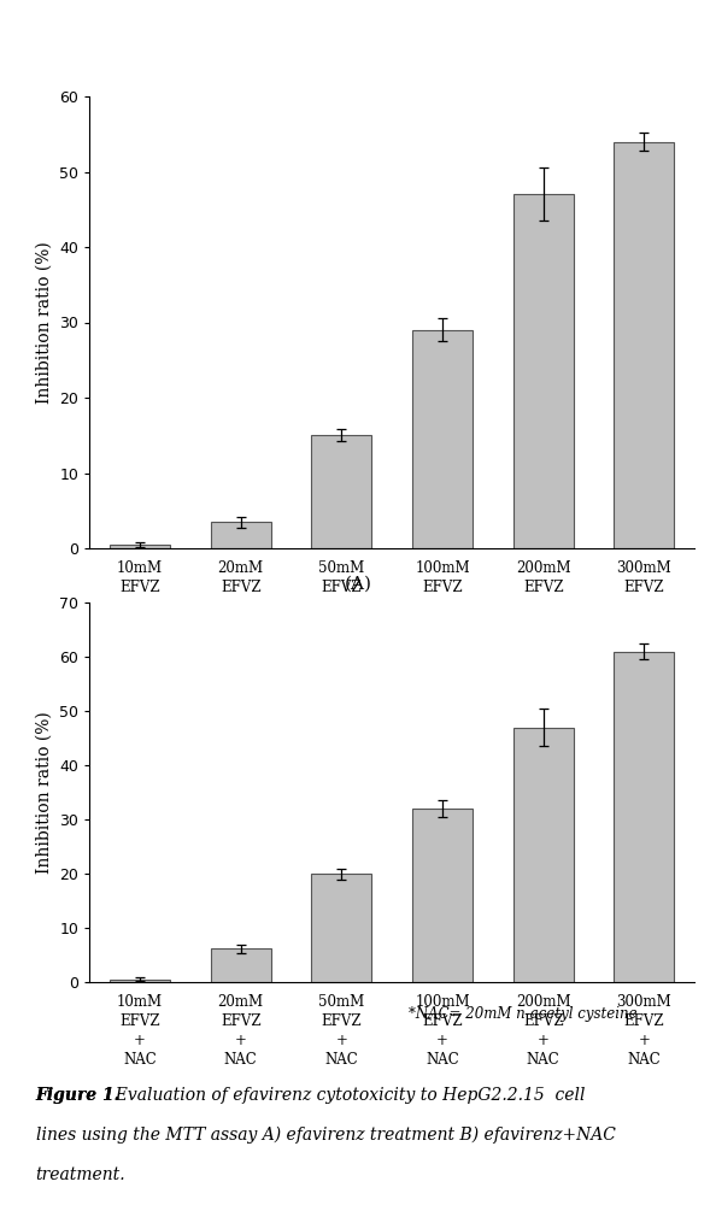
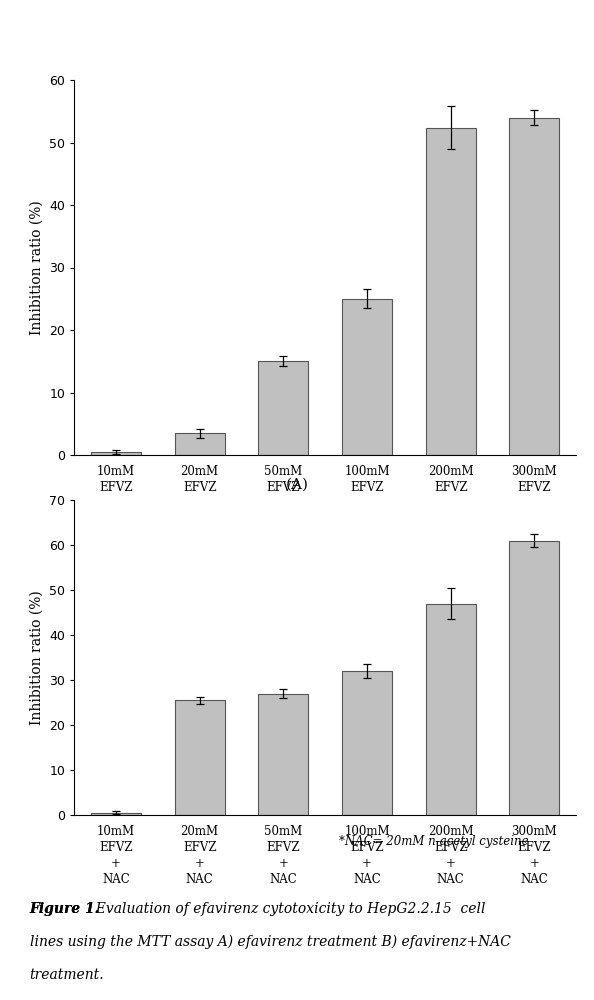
100mM EFVZ: 29.0 -> 25.0
200mM EFVZ: 47.0 -> 52.4
20mM EFVZ + NAC: 6.2 -> 25.5
50mM EFVZ + NAC: 20.0 -> 27.0
